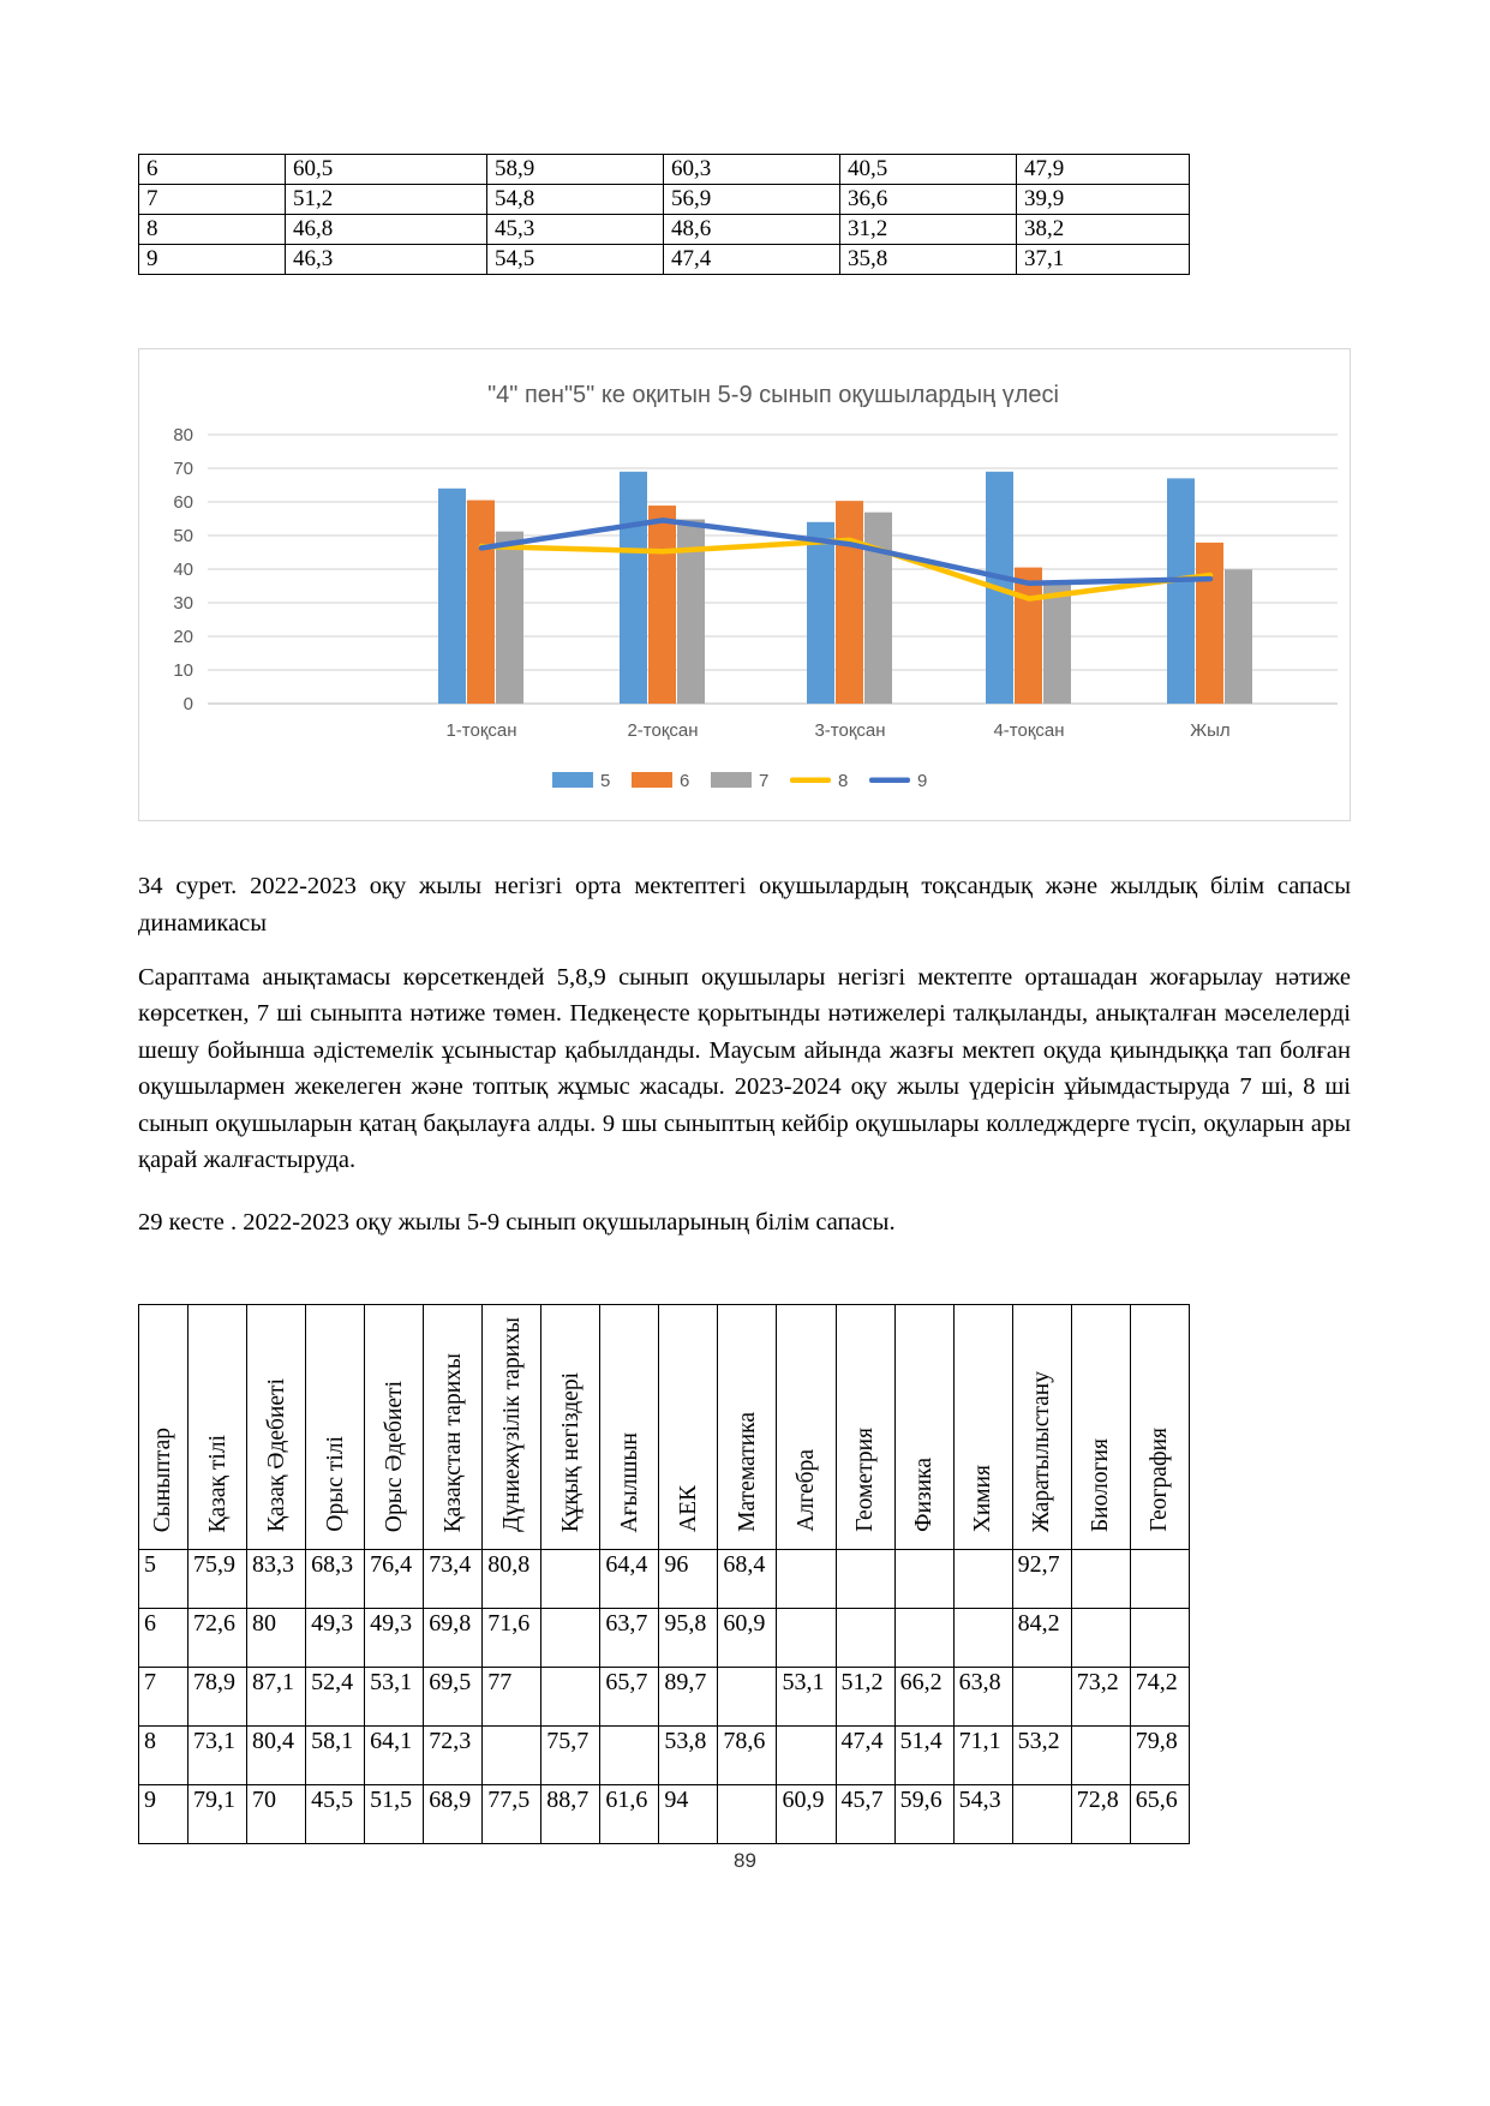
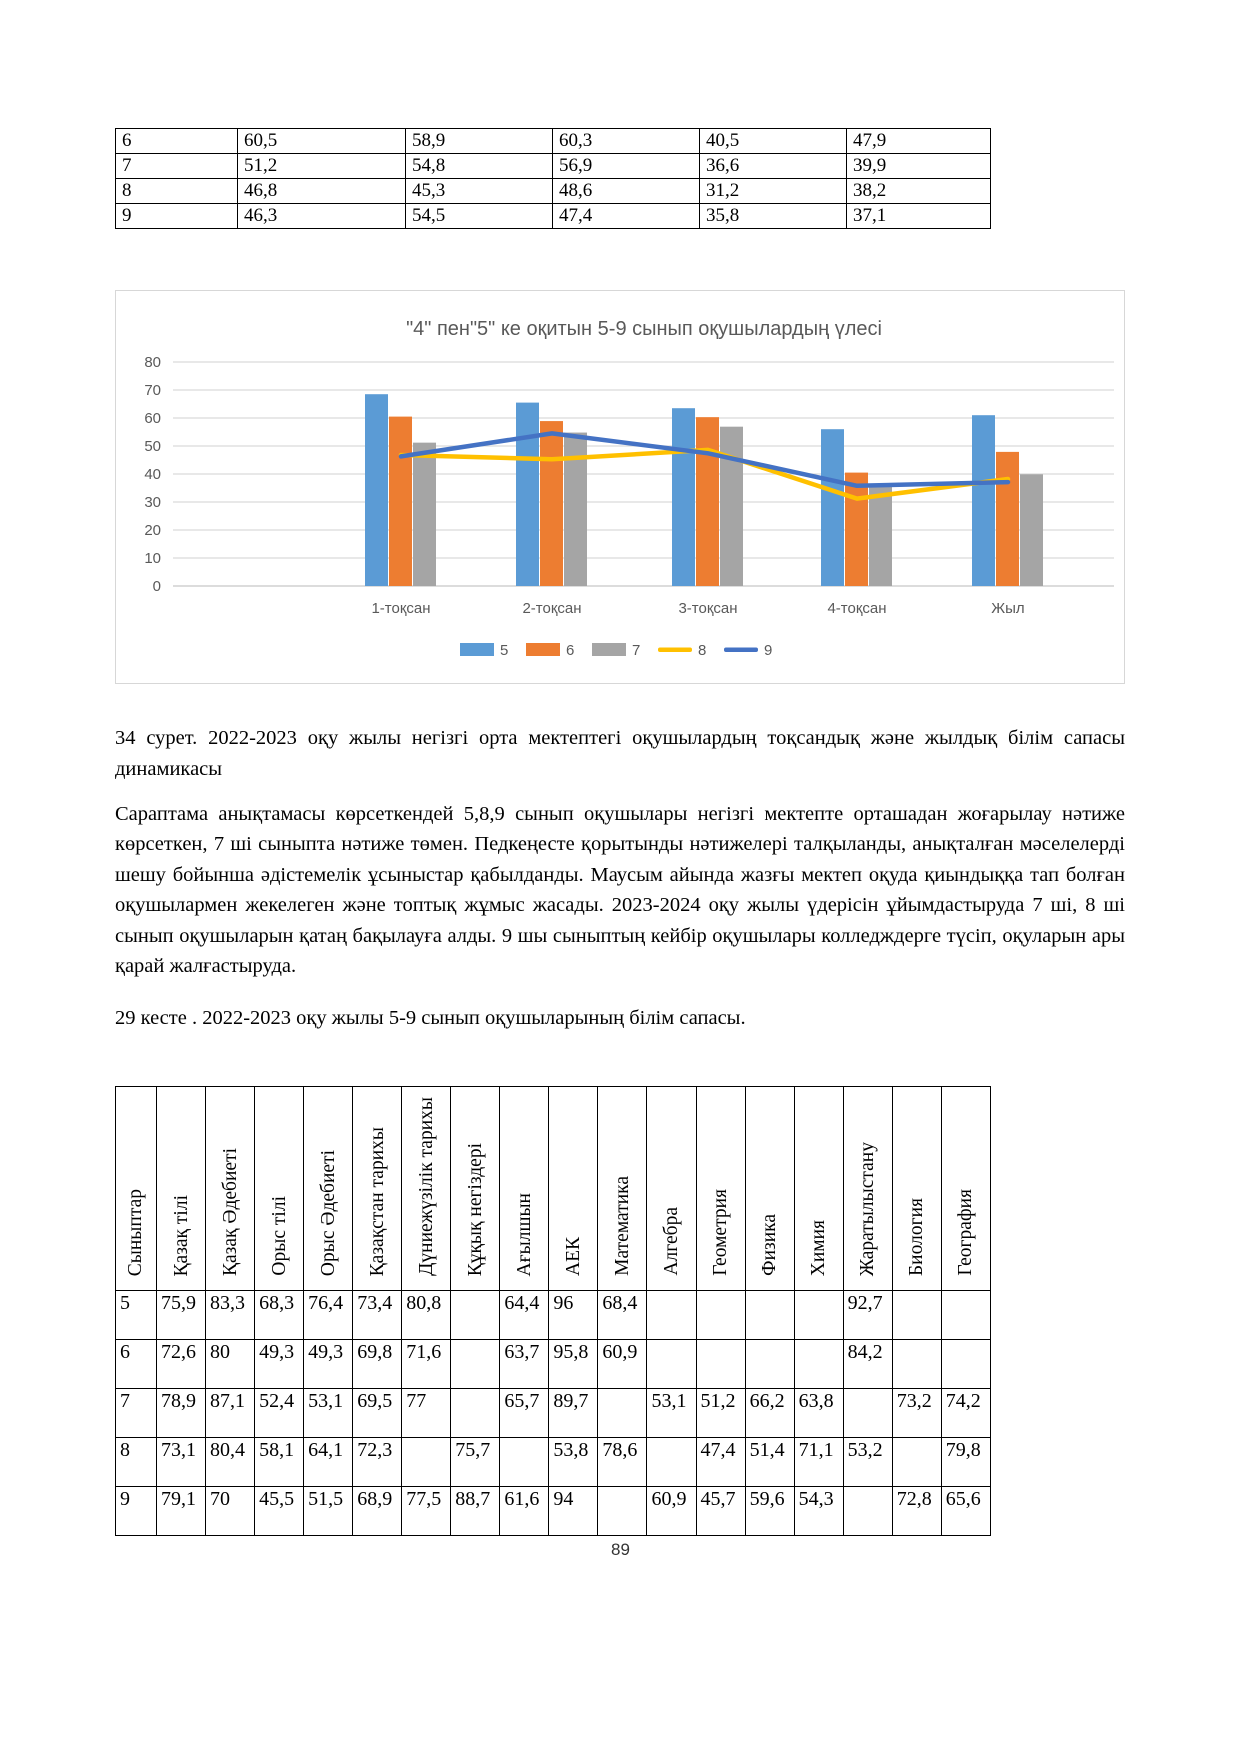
5/1-тоқсан: 64 -> 68
5/2-тоқсан: 69 -> 66
5/3-тоқсан: 54 -> 64
5/4-тоқсан: 69 -> 56
5/Жыл: 67 -> 61
